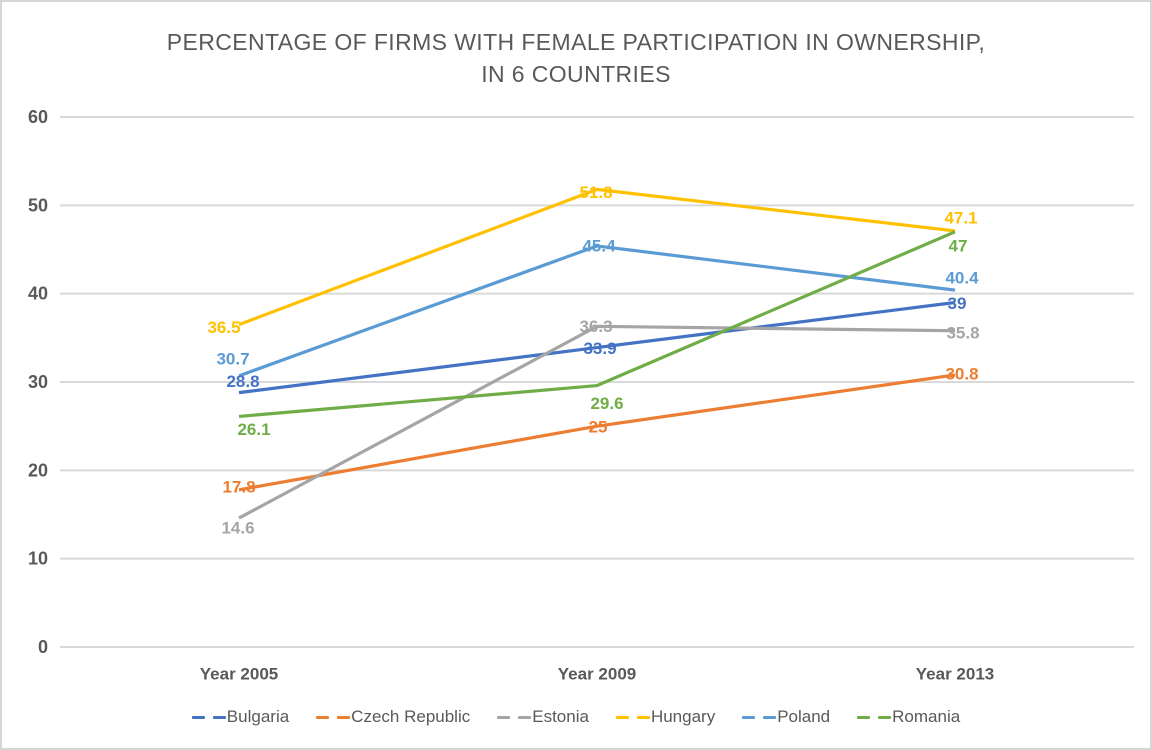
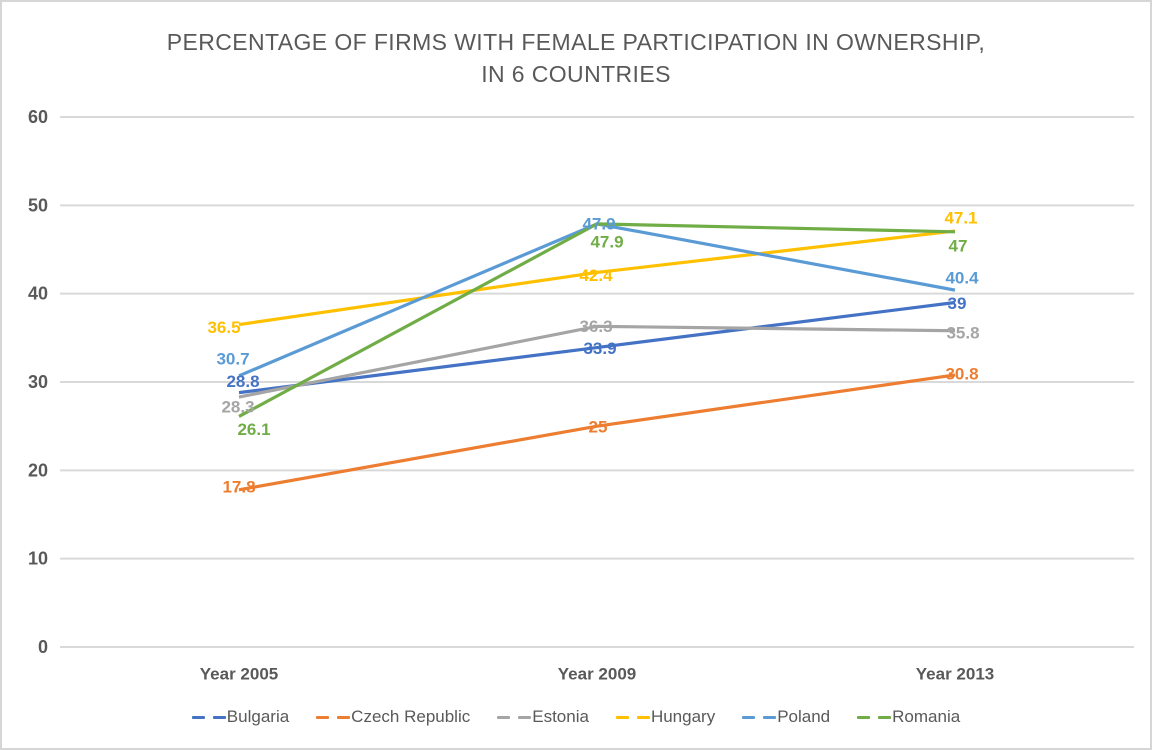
Estonia/Year 2005: 14.6 -> 28.3
Hungary/Year 2009: 51.8 -> 42.4
Poland/Year 2009: 45.4 -> 47.9
Romania/Year 2009: 29.6 -> 47.9
